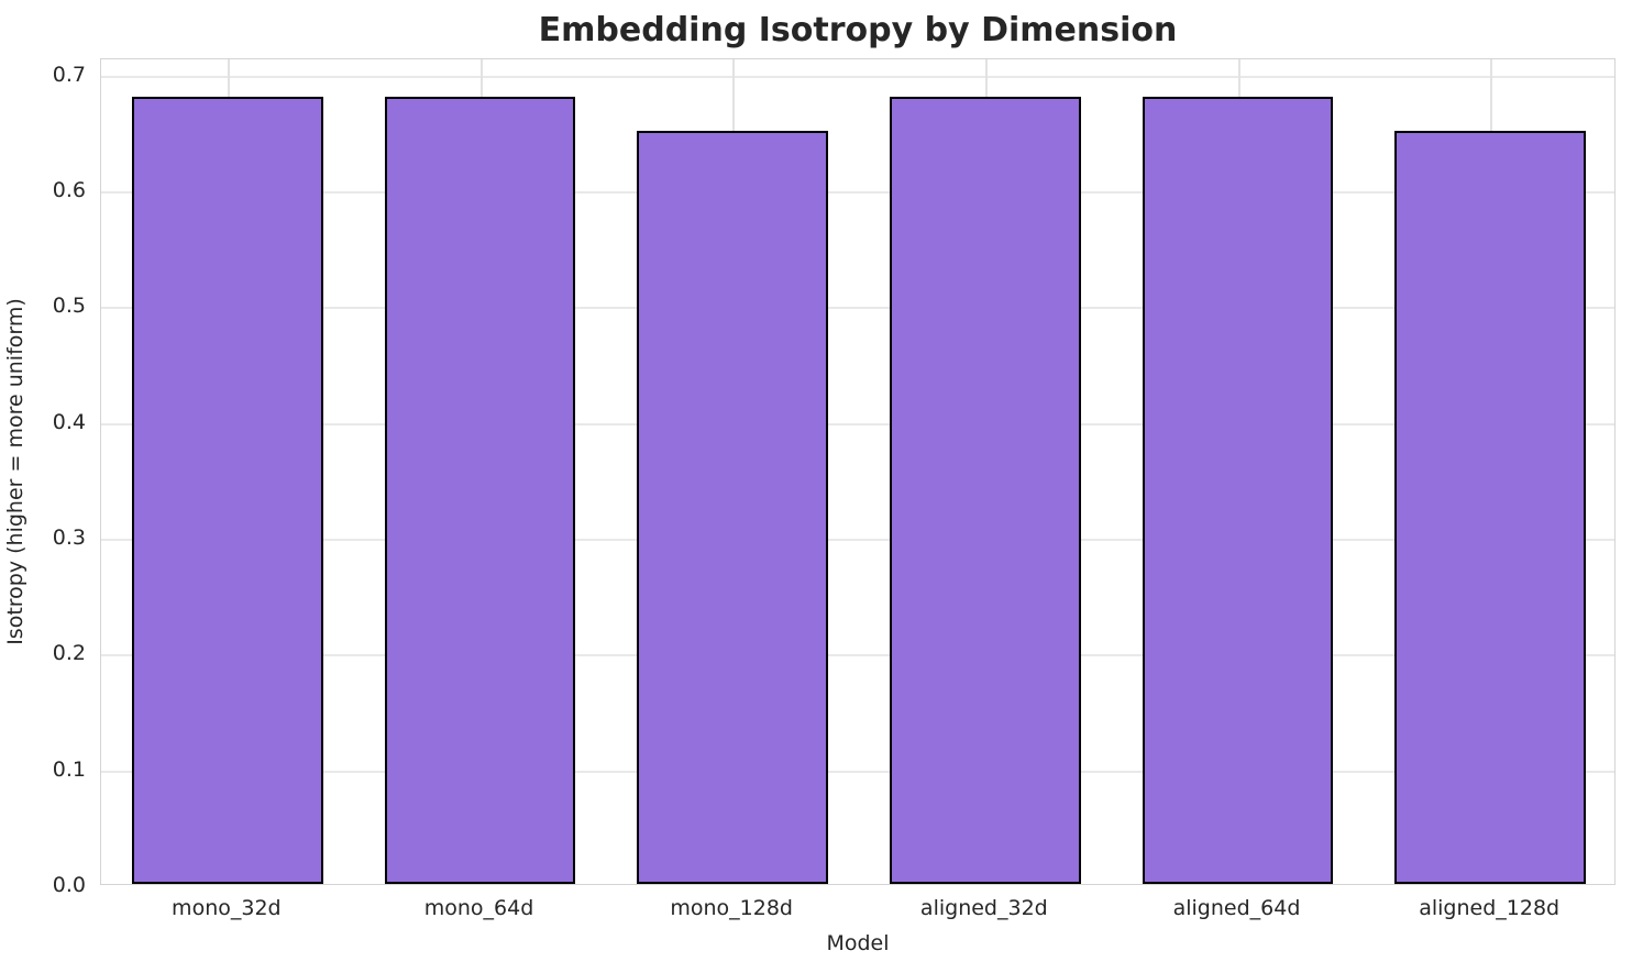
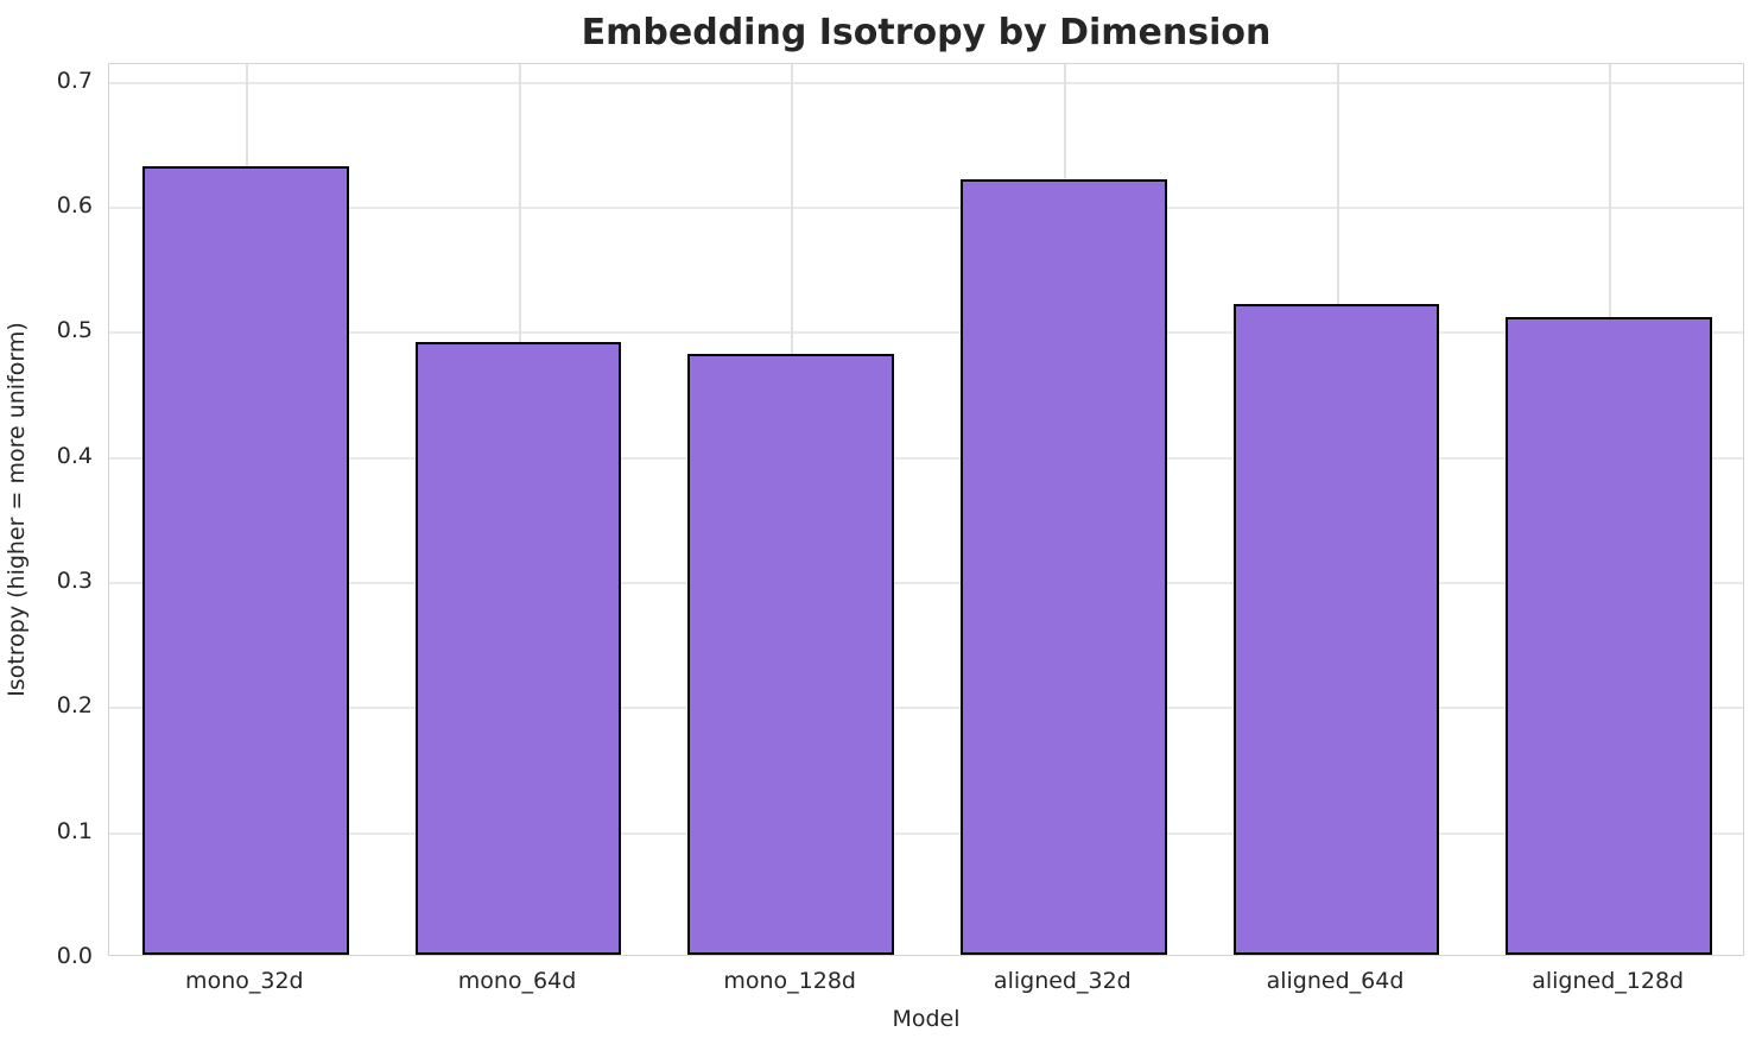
mono_32d: 0.68 -> 0.63
mono_64d: 0.68 -> 0.49
mono_128d: 0.65 -> 0.48
aligned_32d: 0.68 -> 0.62
aligned_64d: 0.68 -> 0.52
aligned_128d: 0.65 -> 0.51
